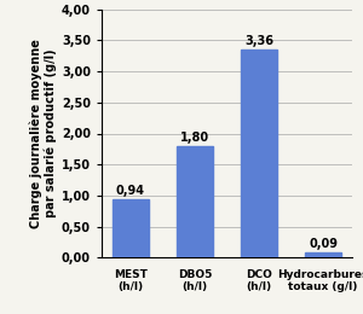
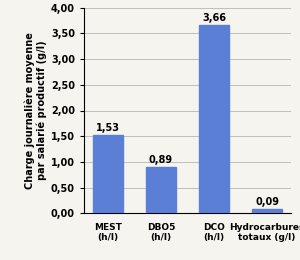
MEST (h/l): 0,94 -> 1,53
DBO5 (h/l): 1,80 -> 0,89
DCO (h/l): 3,36 -> 3,66
